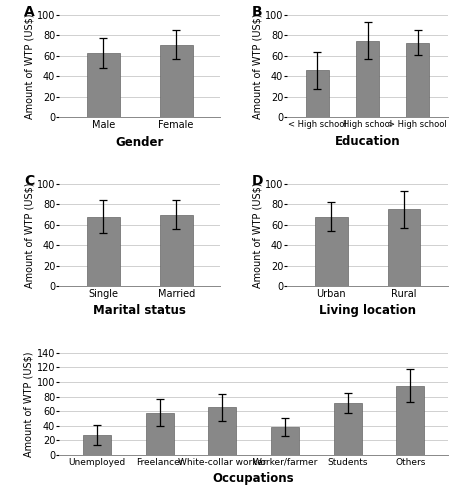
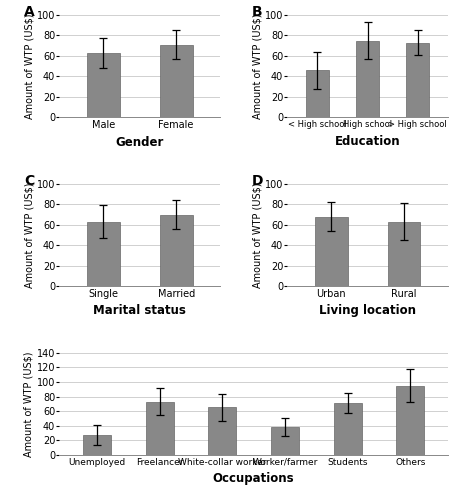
Single: 68 -> 63
Rural: 75 -> 63
Freelancer: 58 -> 73
